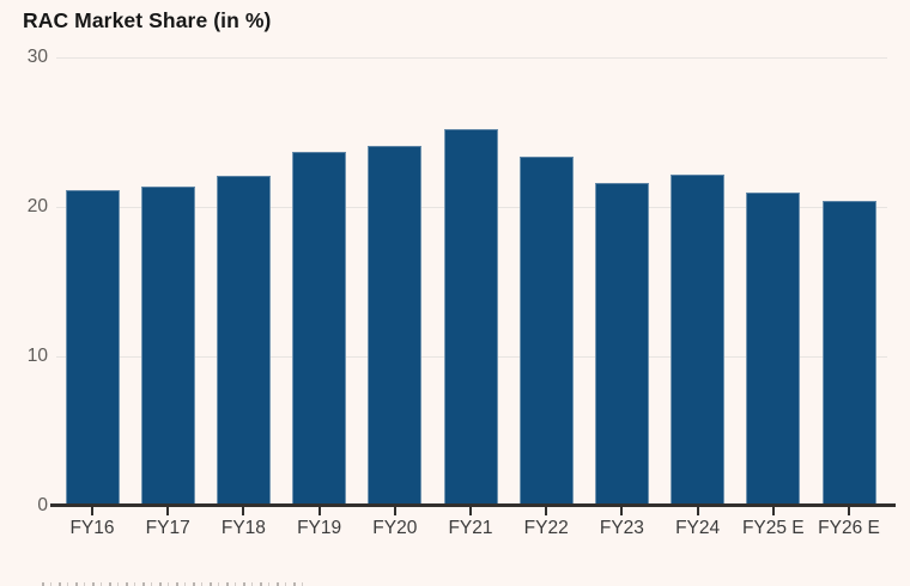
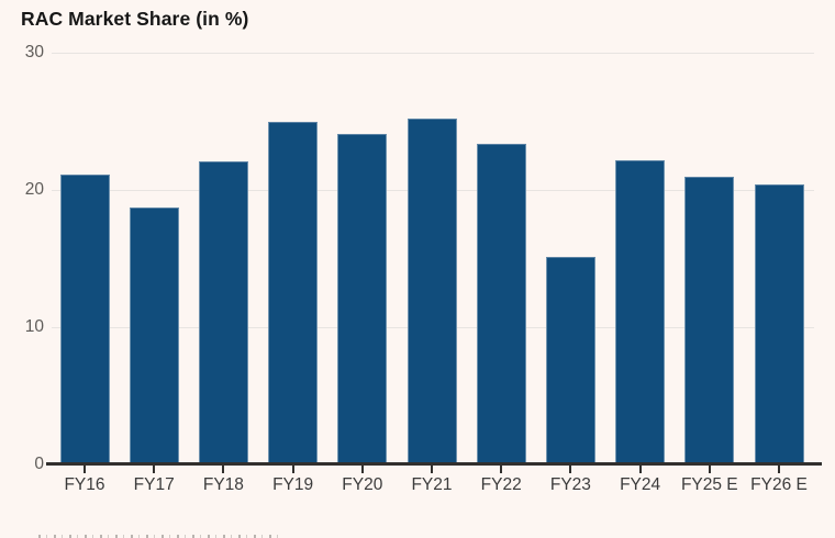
FY17: 21.4 -> 18.7
FY19: 23.7 -> 25.0
FY23: 21.6 -> 15.1
